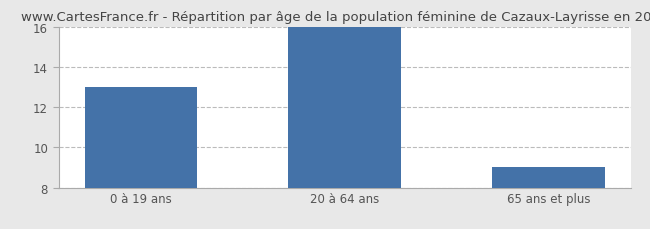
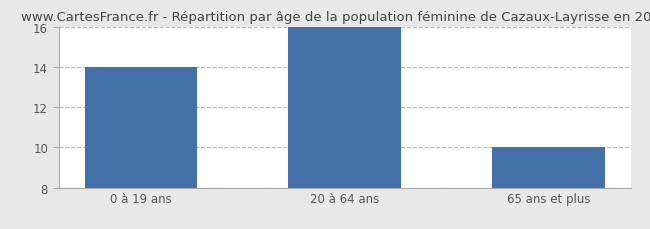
0 à 19 ans: 13 -> 14
65 ans et plus: 9 -> 10
